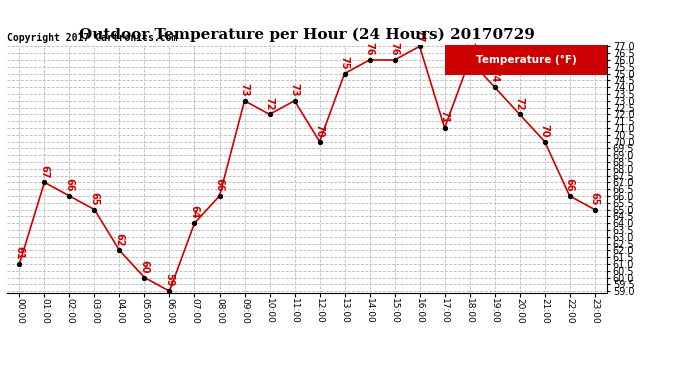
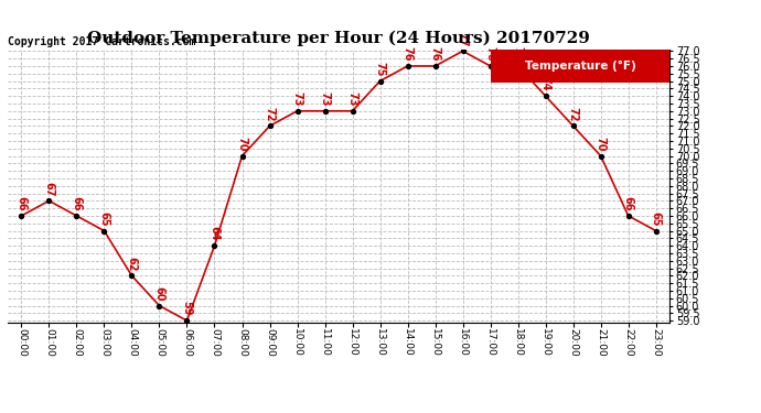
00:00: 61 -> 66
08:00: 66 -> 70
09:00: 73 -> 72
10:00: 72 -> 73
12:00: 70 -> 73
17:00: 71 -> 76
